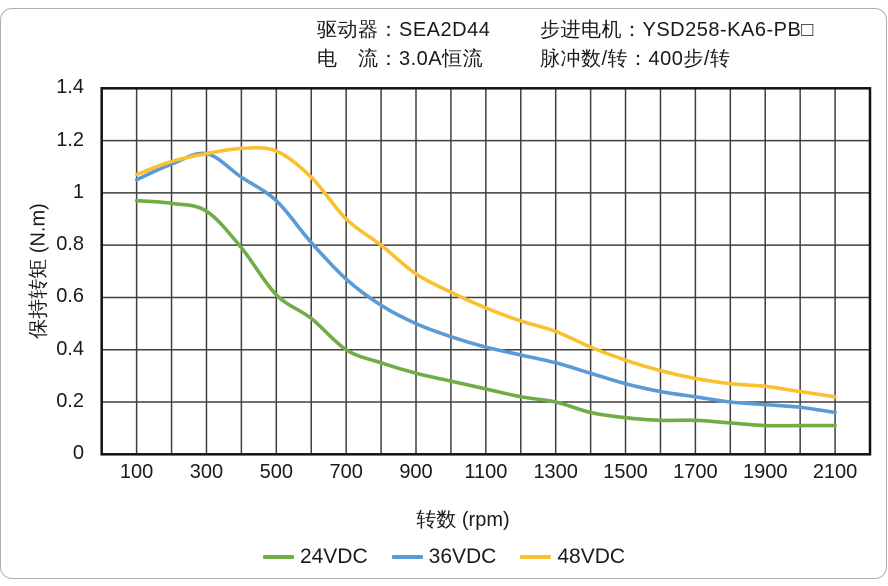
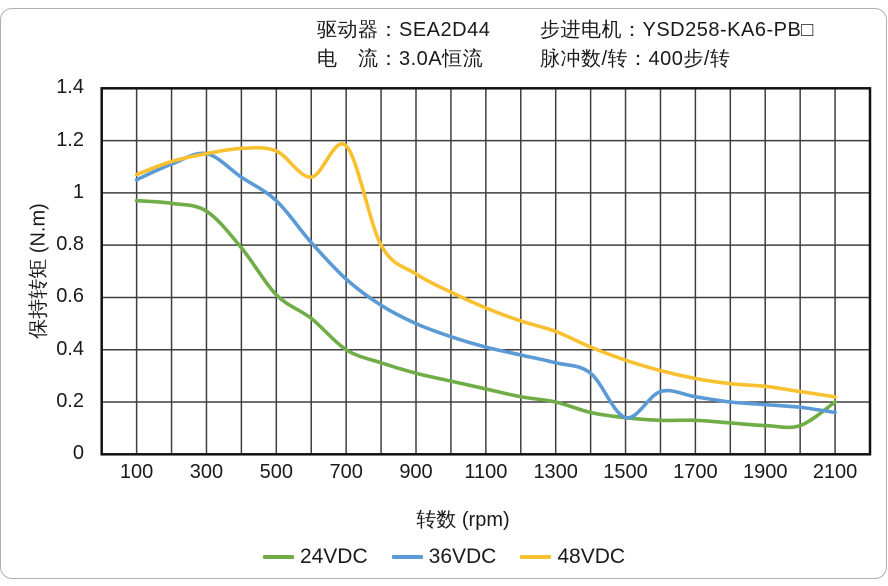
48VDC/700: 0.90 -> 1.18
36VDC/1500: 0.27 -> 0.14
24VDC/2100: 0.11 -> 0.20
